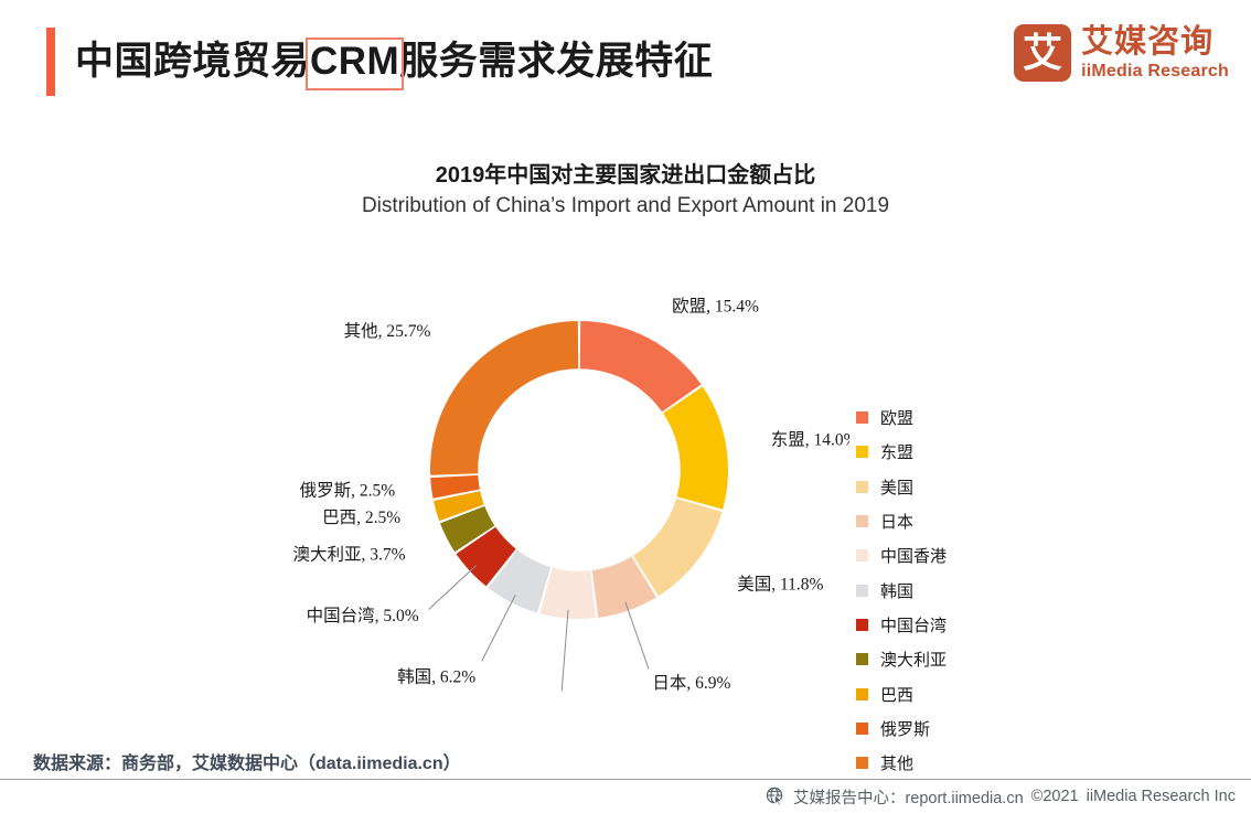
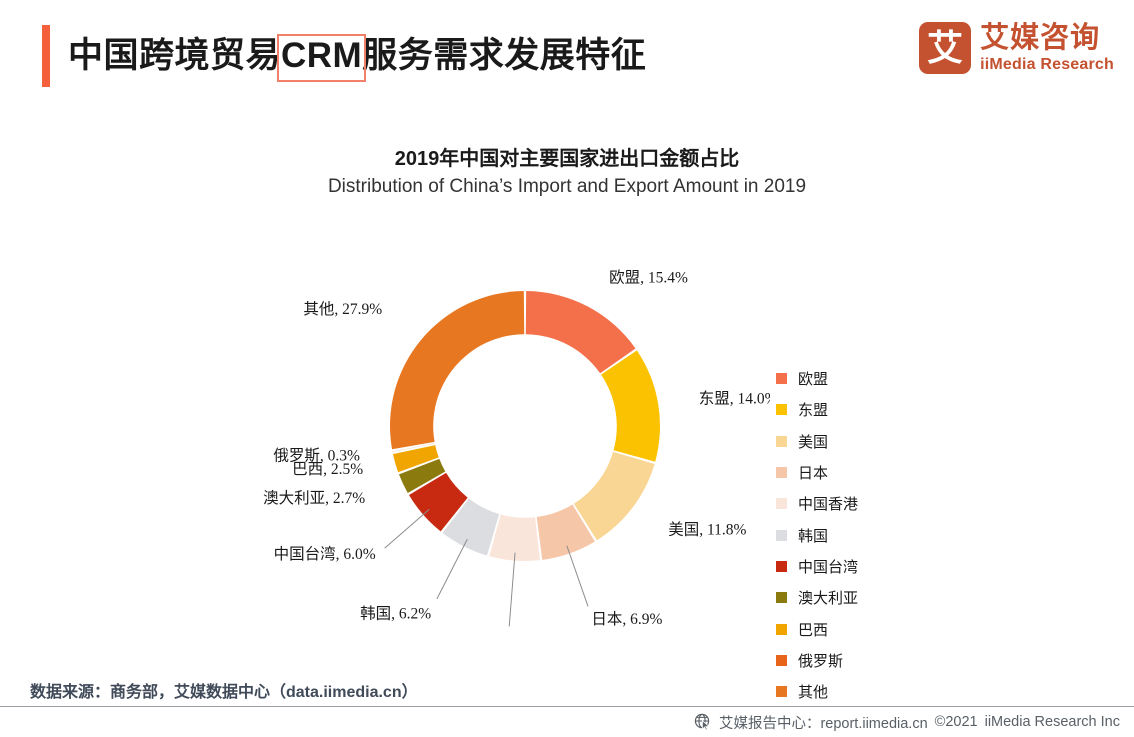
中国台湾: 5.0% -> 6.0%
澳大利亚: 3.7% -> 2.7%
俄罗斯: 2.5% -> 0.3%
其他: 25.7% -> 27.9%
